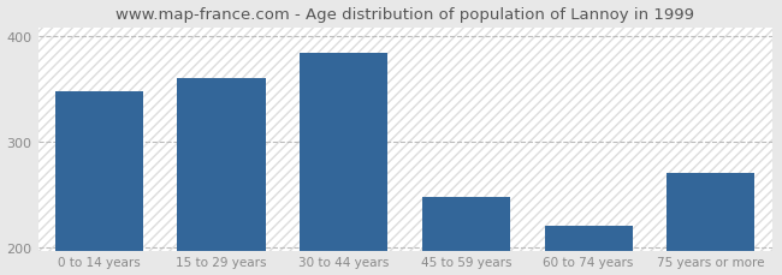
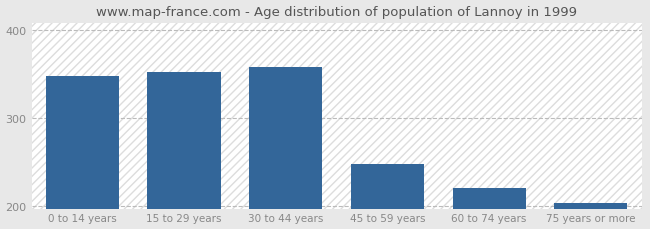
15 to 29 years: 360 -> 352
30 to 44 years: 384 -> 358
75 years or more: 270 -> 203
